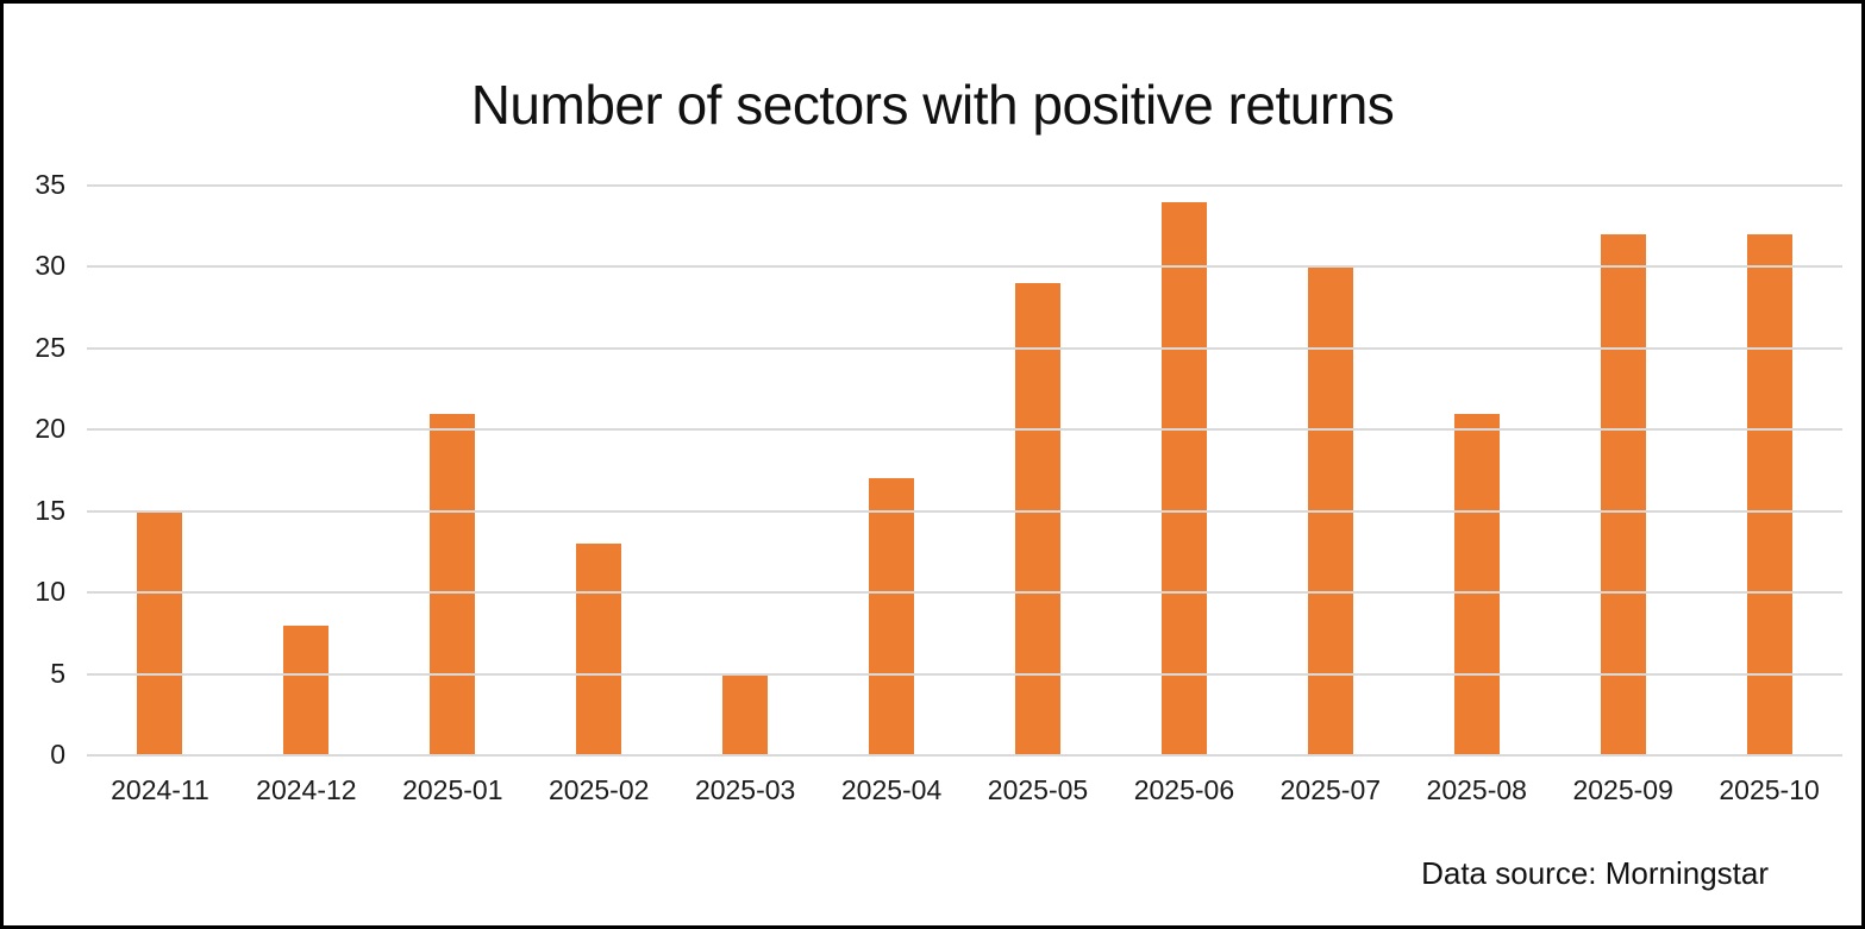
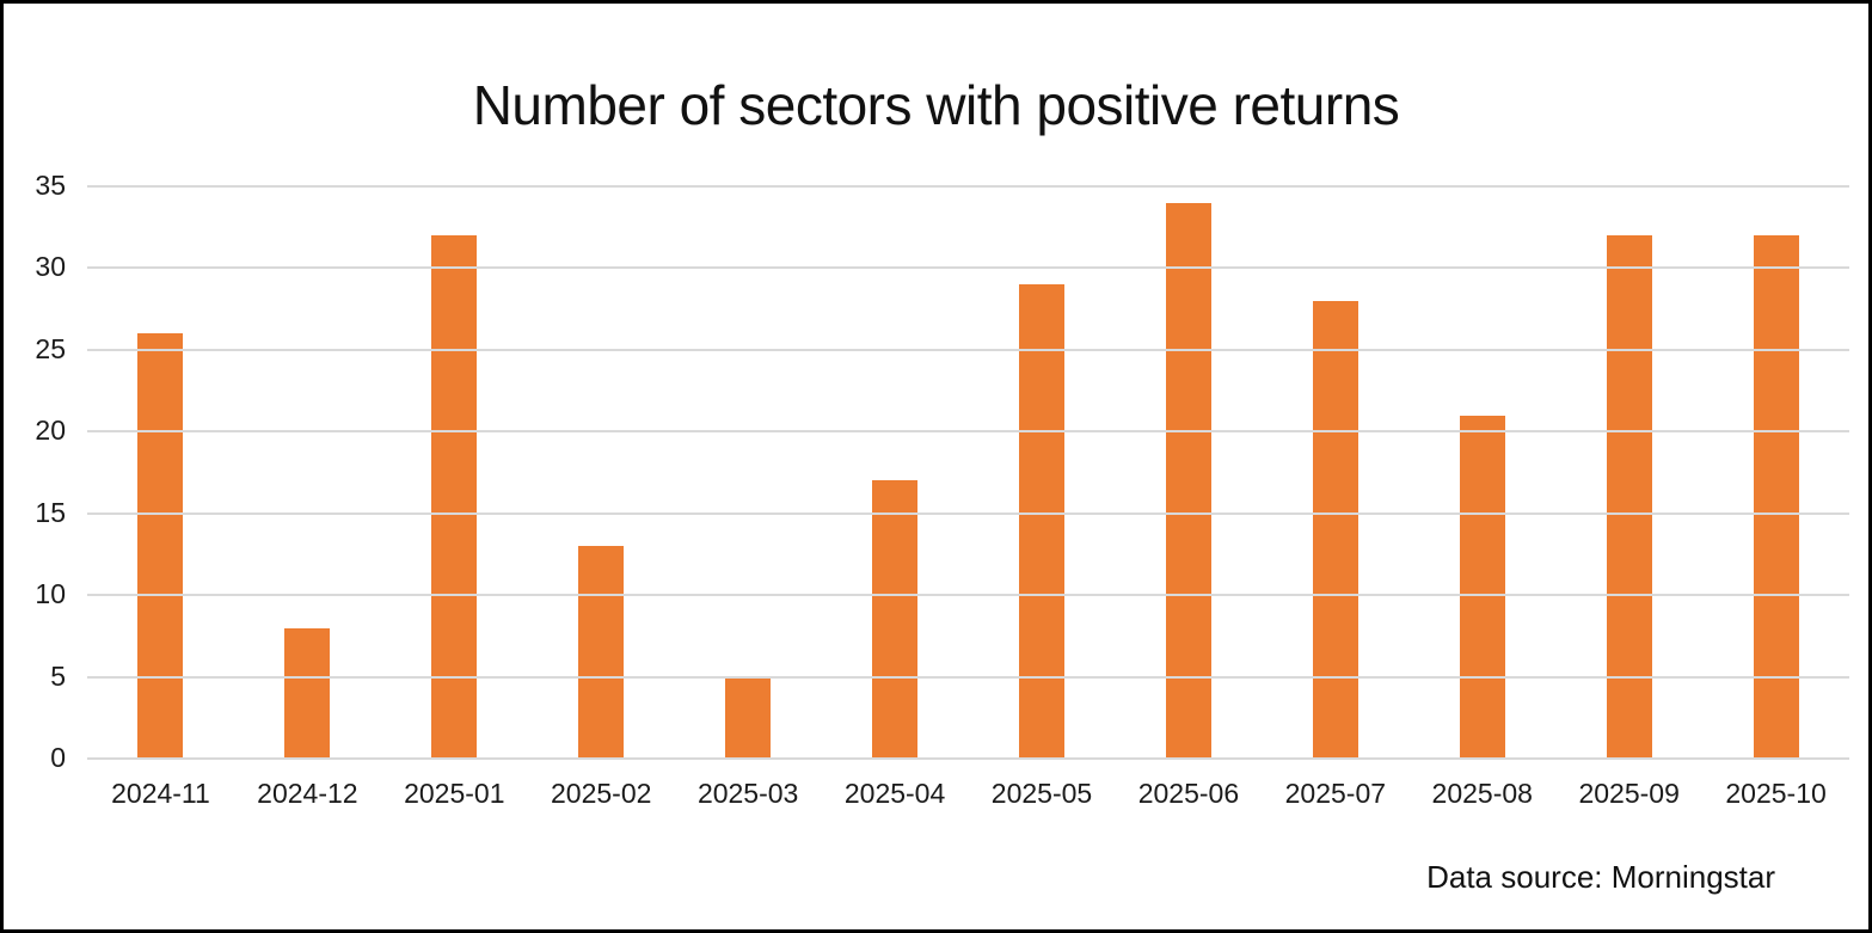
2024-11: 15 -> 26
2025-01: 21 -> 32
2025-07: 30 -> 28
